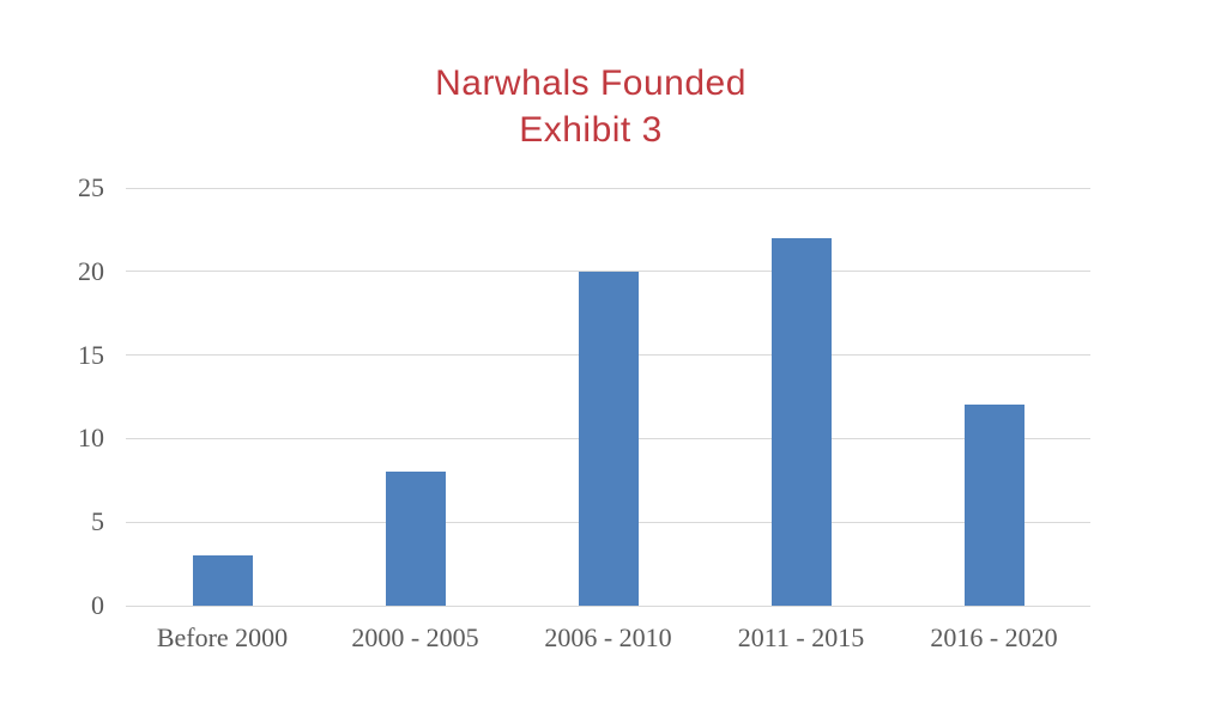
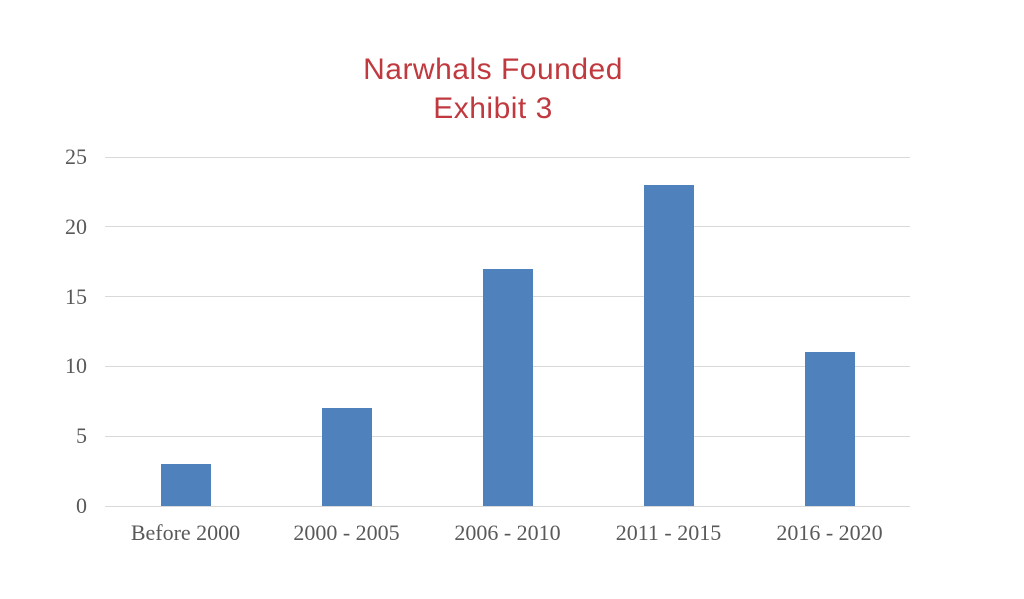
2000 - 2005: 8 -> 7
2006 - 2010: 20 -> 17
2011 - 2015: 22 -> 23
2016 - 2020: 12 -> 11
